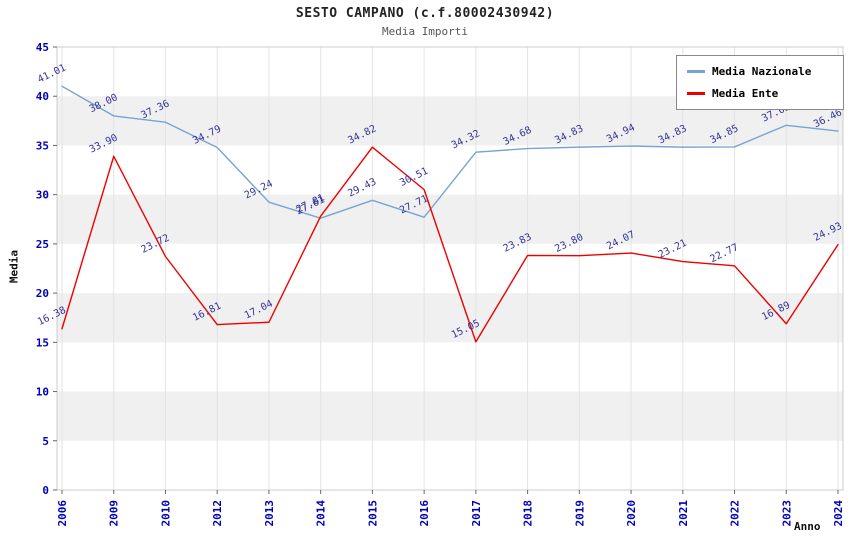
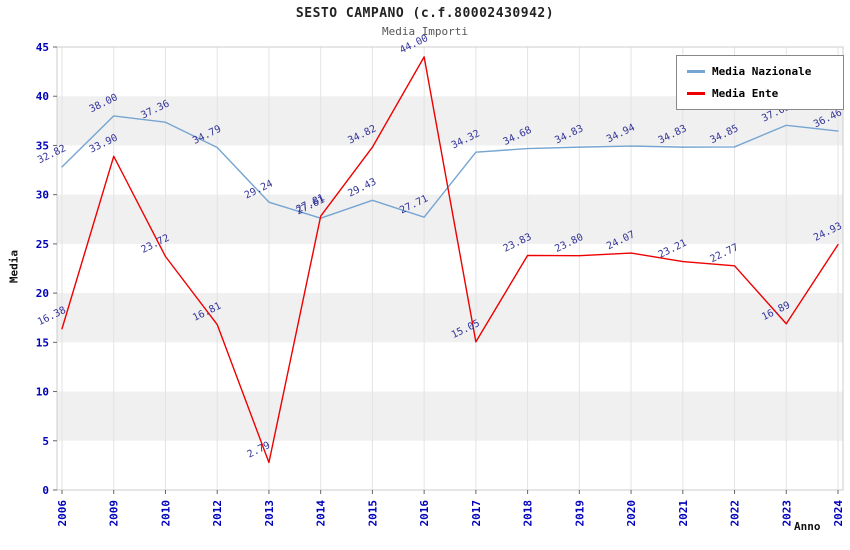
Media Nazionale/2006: 41.01 -> 32.82
Media Ente/2013: 17.04 -> 2.79
Media Ente/2016: 30.51 -> 44.00
